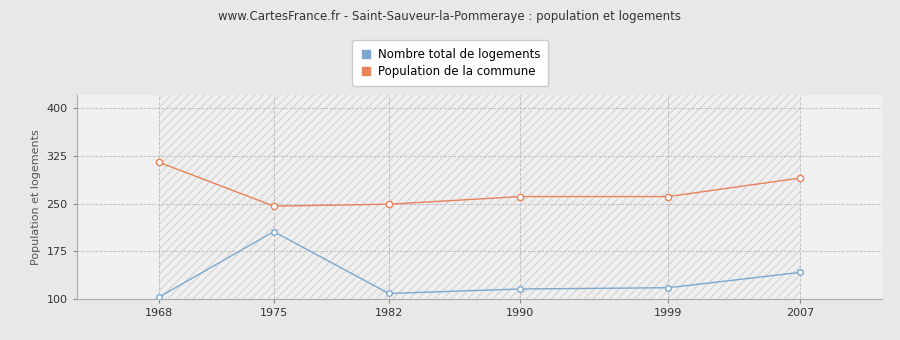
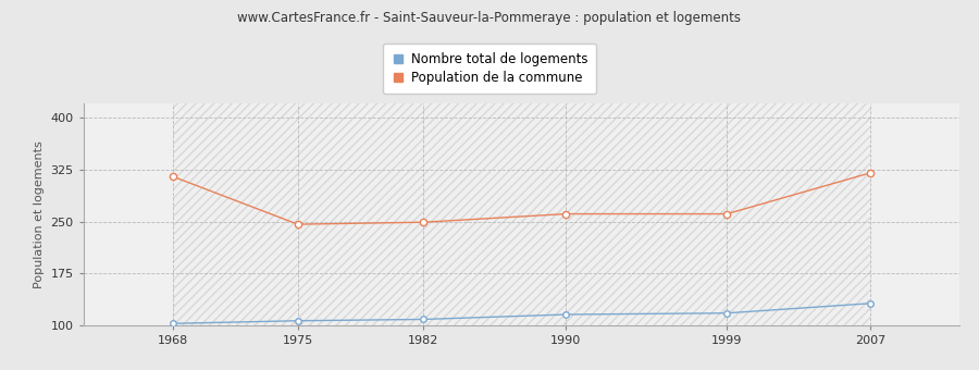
Nombre total de logements/1975: 206 -> 107
Nombre total de logements/2007: 142 -> 132
Population de la commune/2007: 290 -> 320
